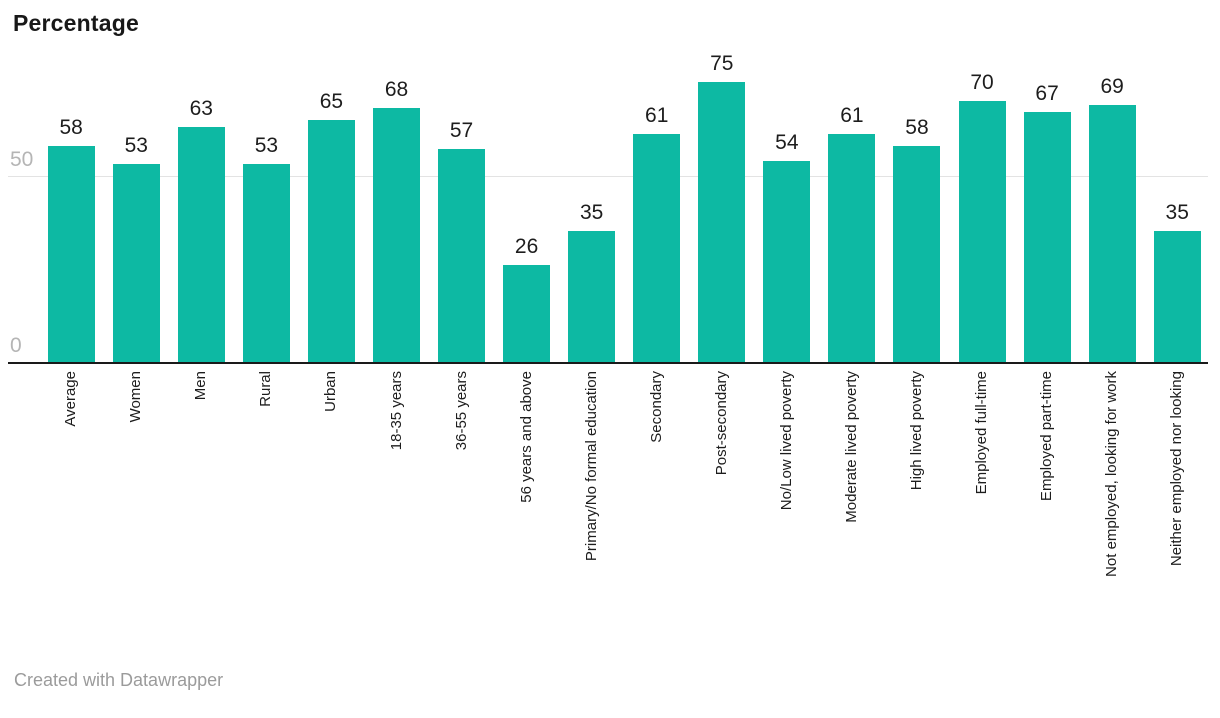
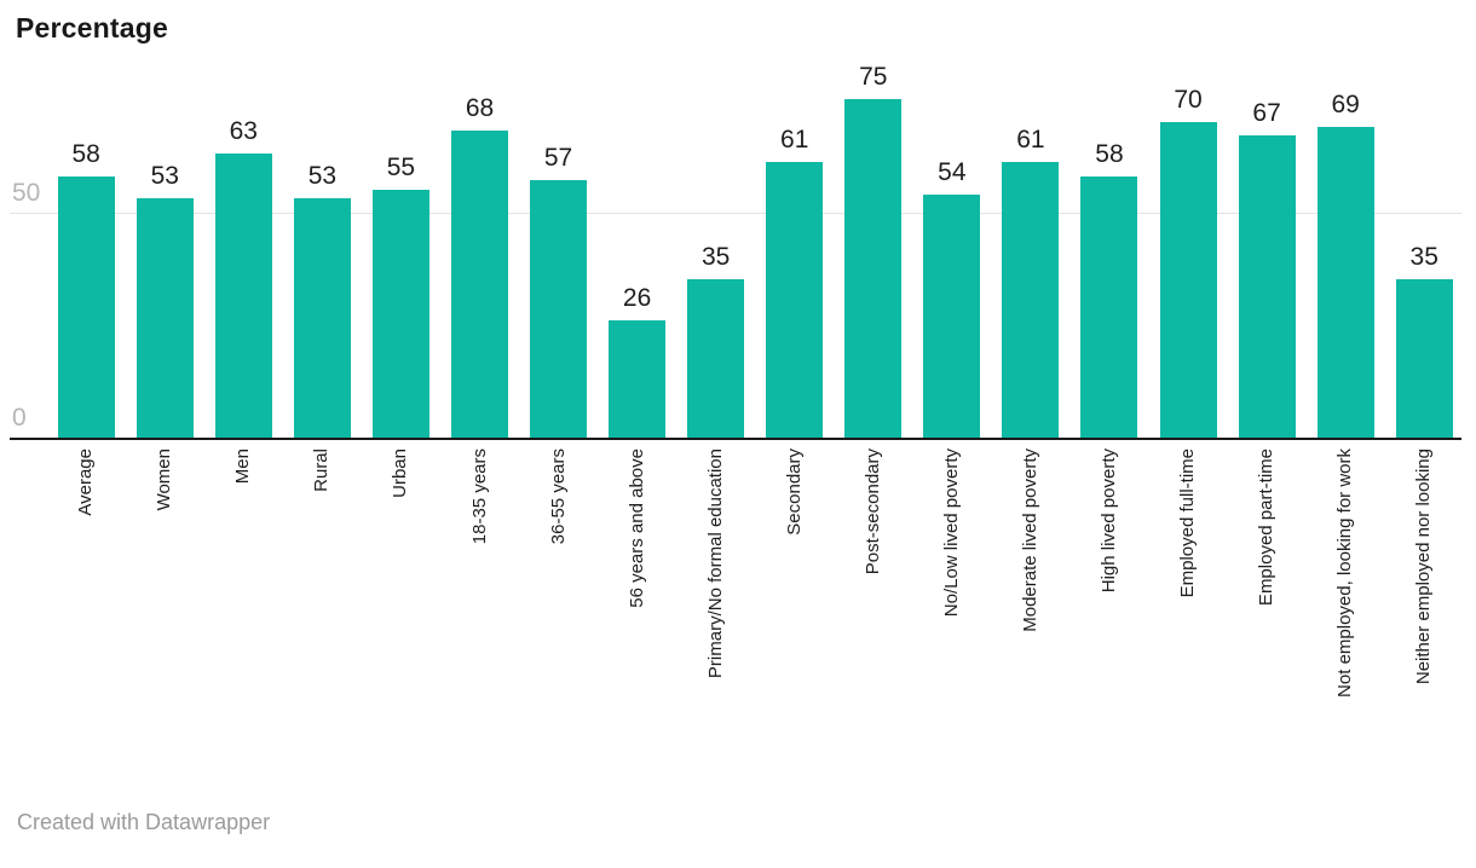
Urban: 65 -> 55
